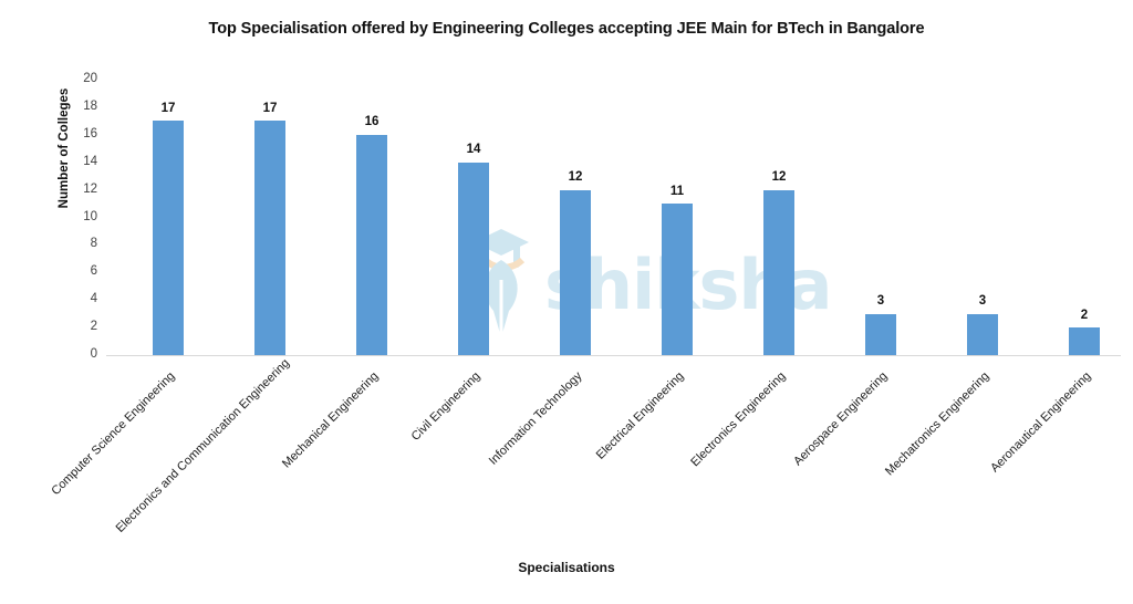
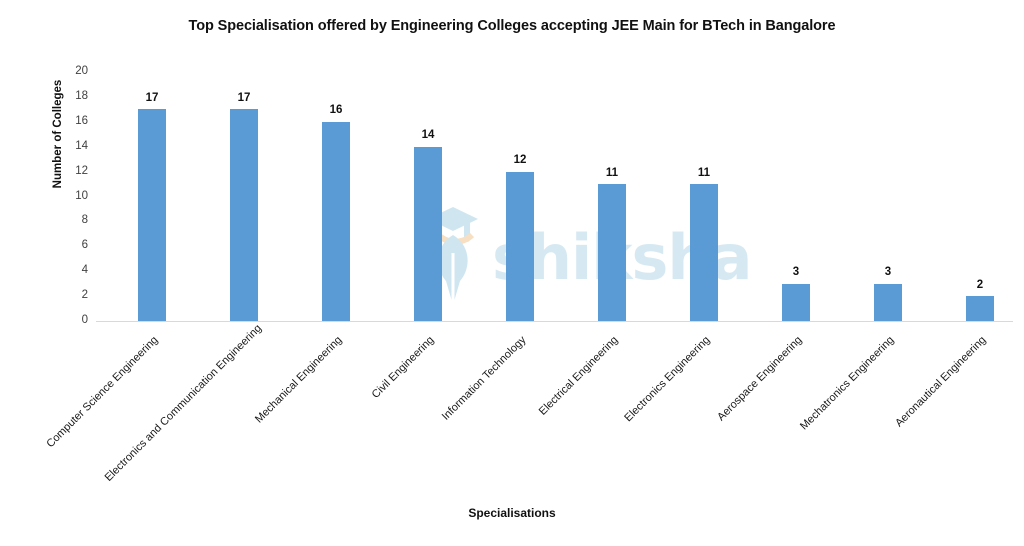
Electronics Engineering: 12 -> 11
